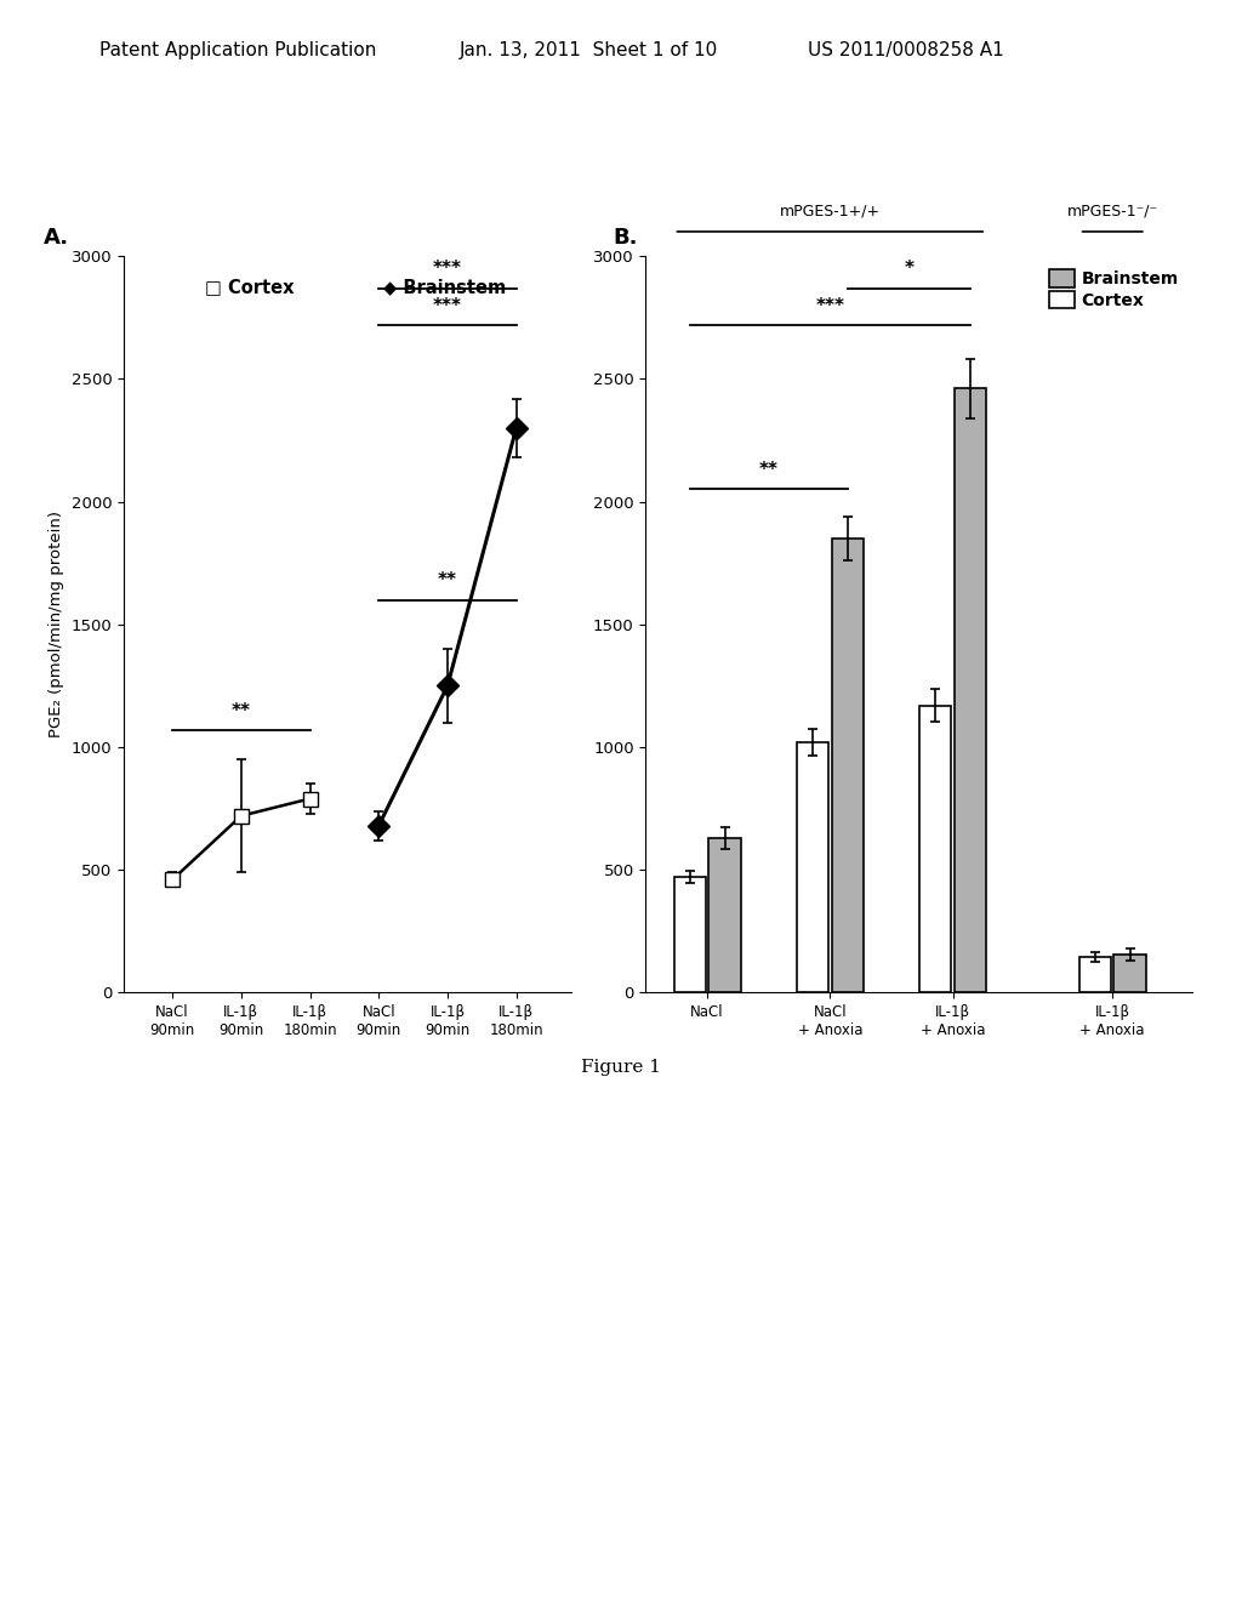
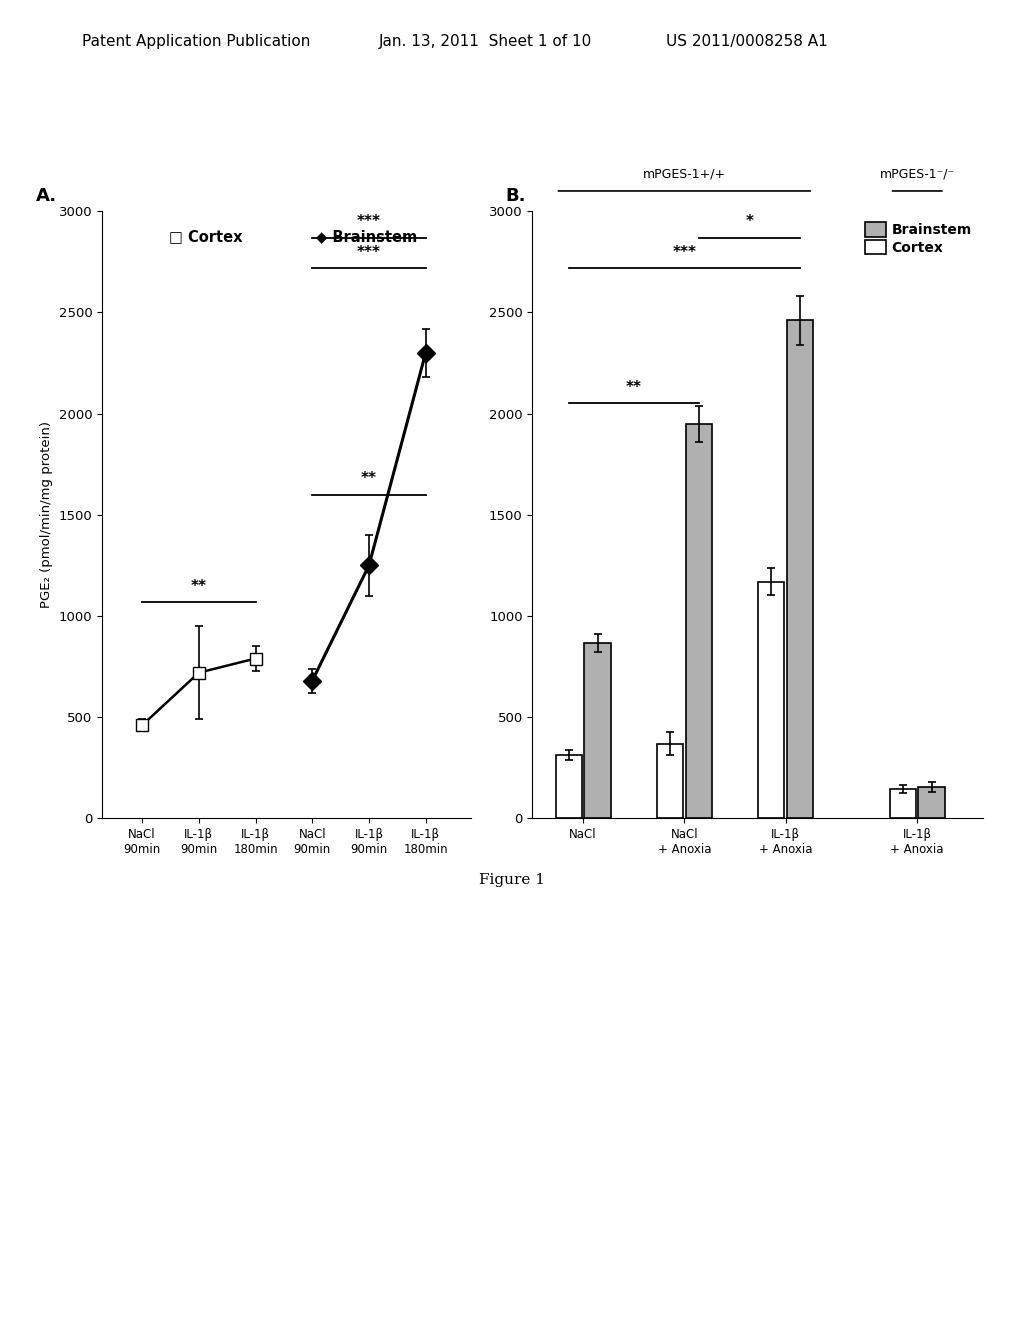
Cortex/NaCl: 470 -> 315
Brainstem/NaCl: 630 -> 865
Cortex/NaCl + Anoxia: 1020 -> 370
Brainstem/NaCl + Anoxia: 1850 -> 1950
